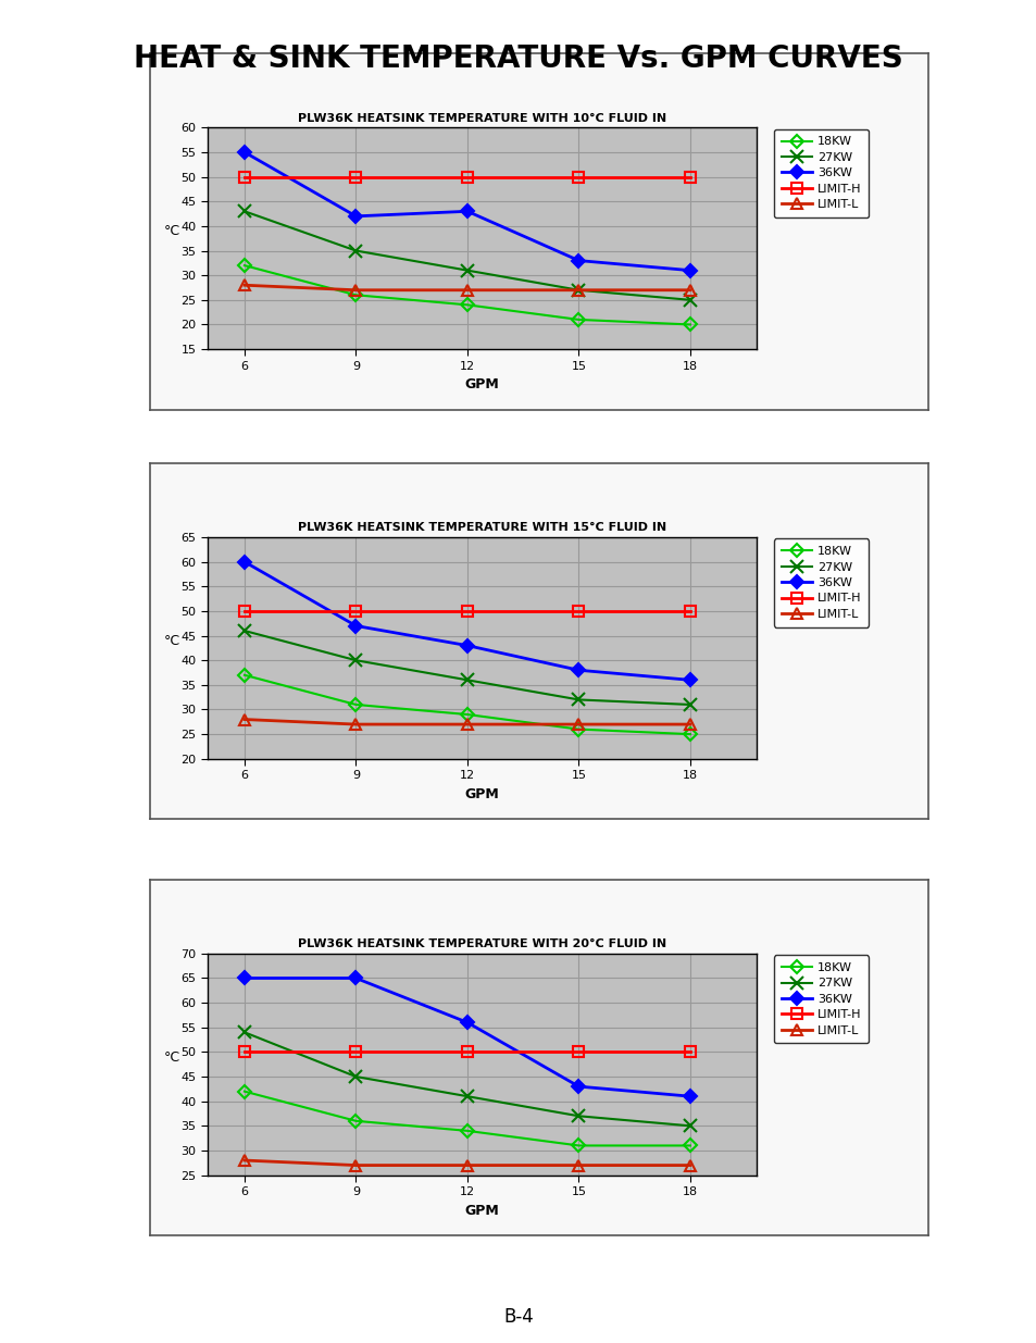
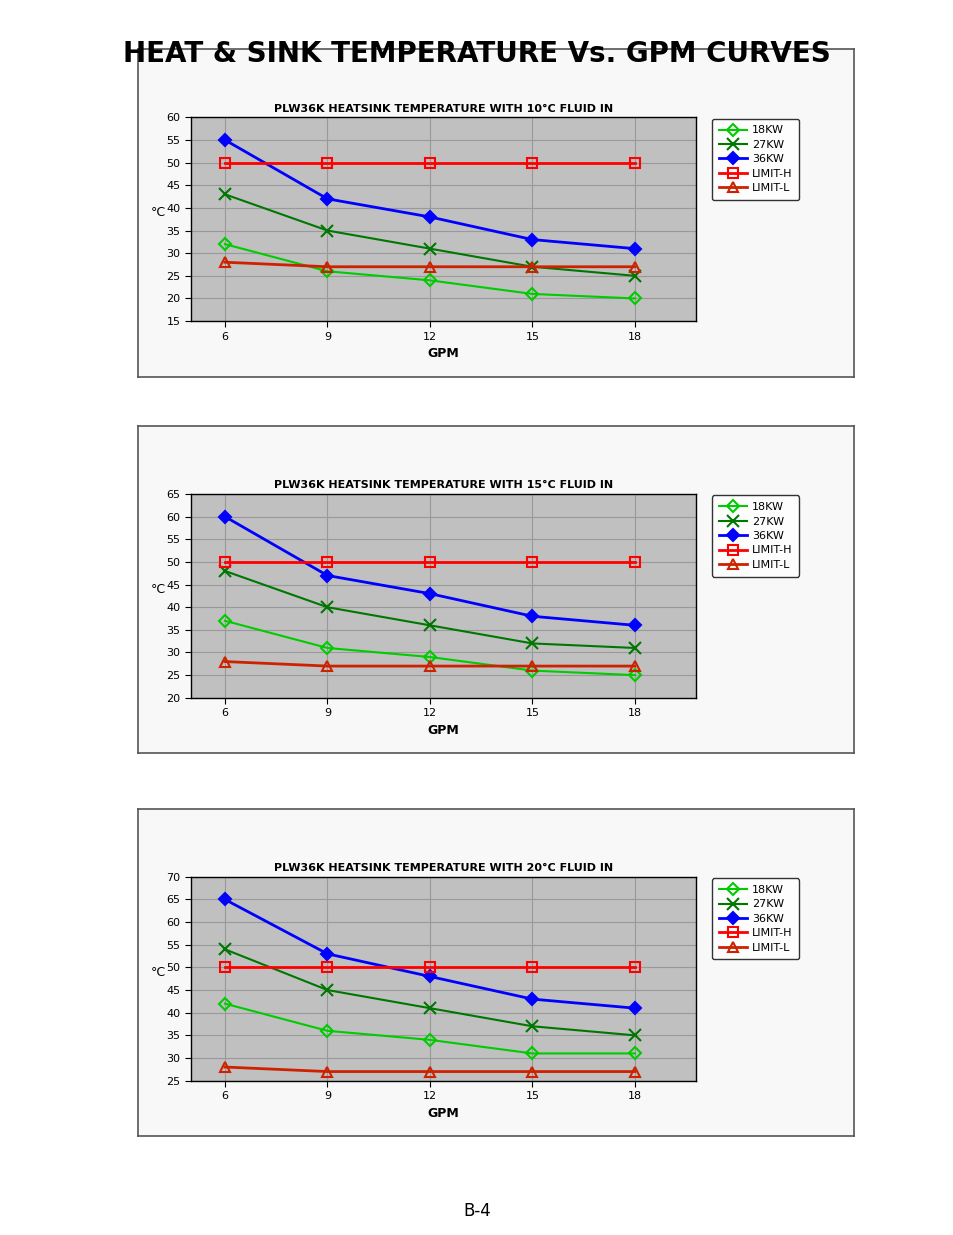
PLW36K HEATSINK TEMPERATURE WITH 10°C FLUID IN/36KW/12: 43 -> 38
PLW36K HEATSINK TEMPERATURE WITH 15°C FLUID IN/27KW/6: 46 -> 48
PLW36K HEATSINK TEMPERATURE WITH 20°C FLUID IN/36KW/9: 65 -> 53
PLW36K HEATSINK TEMPERATURE WITH 20°C FLUID IN/36KW/12: 56 -> 48
